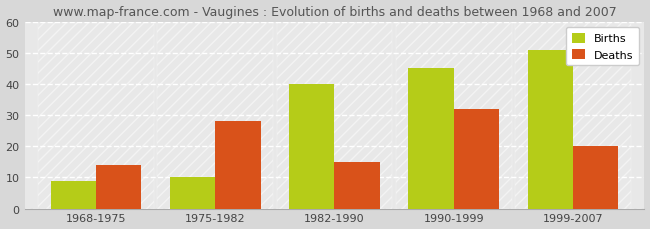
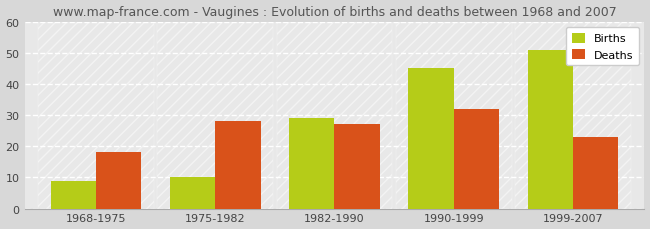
Deaths/1968-1975: 14 -> 18
Births/1982-1990: 40 -> 29
Deaths/1982-1990: 15 -> 27
Deaths/1999-2007: 20 -> 23
